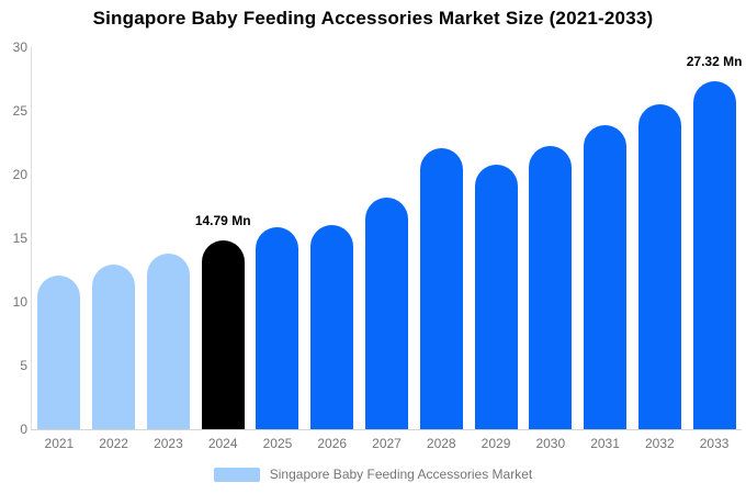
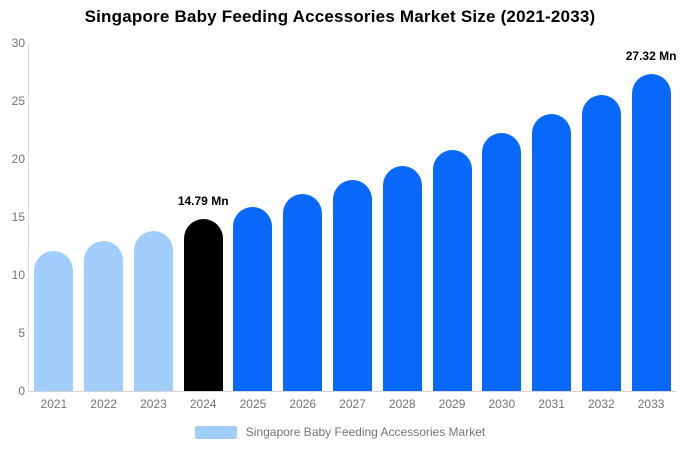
2026: 16.0 -> 16.9
2028: 22.1 -> 19.4
